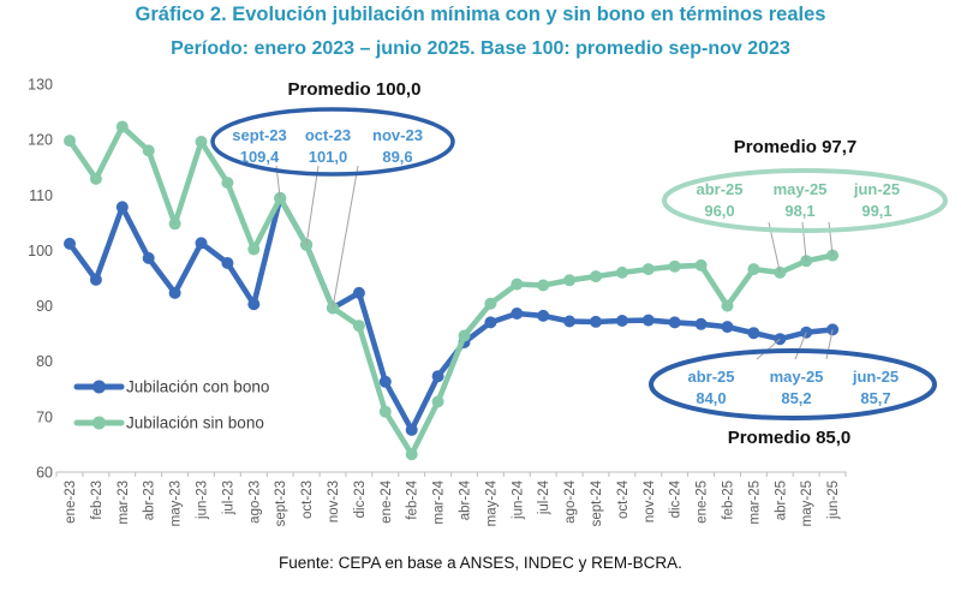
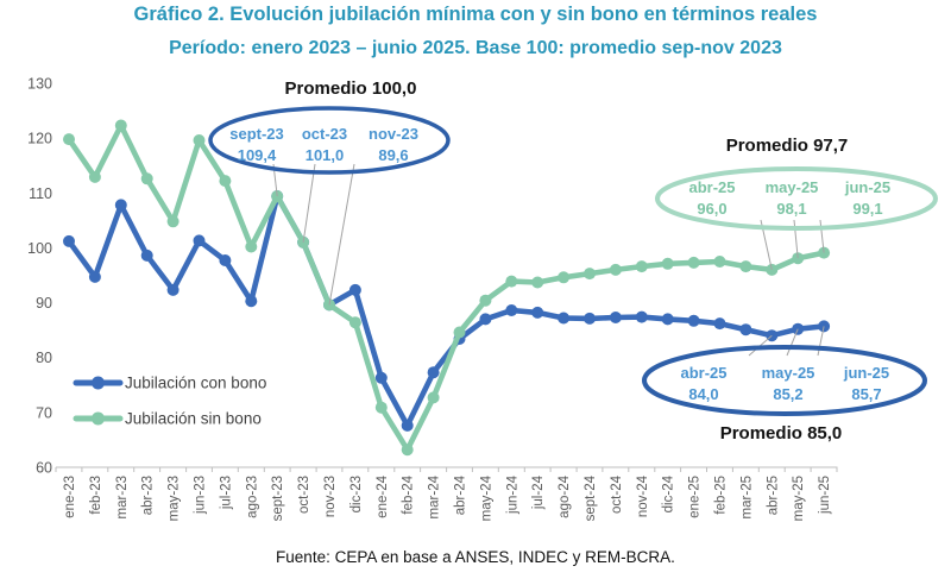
Jubilación sin bono/abr-23: 118 -> 113
Jubilación sin bono/feb-25: 90 -> 98
